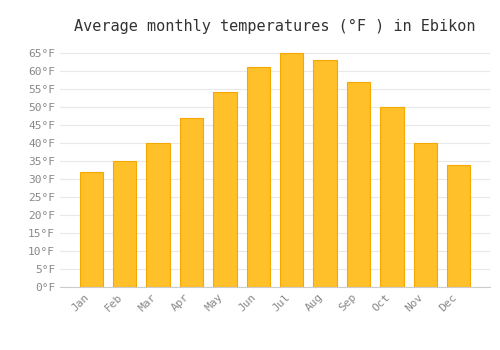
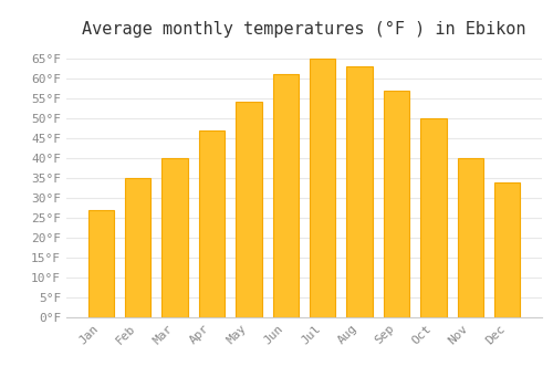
Jan: 32°F -> 27°F
